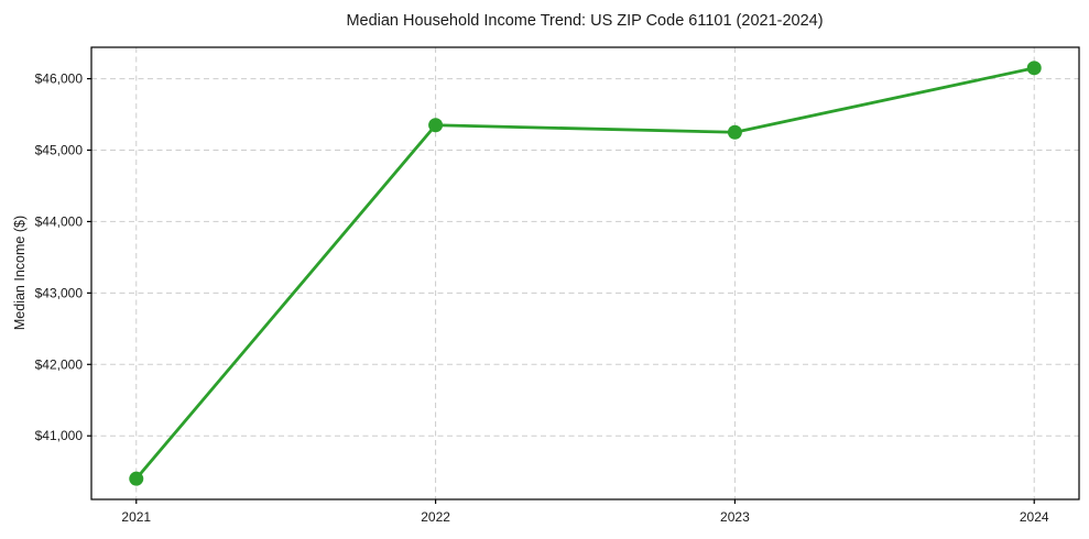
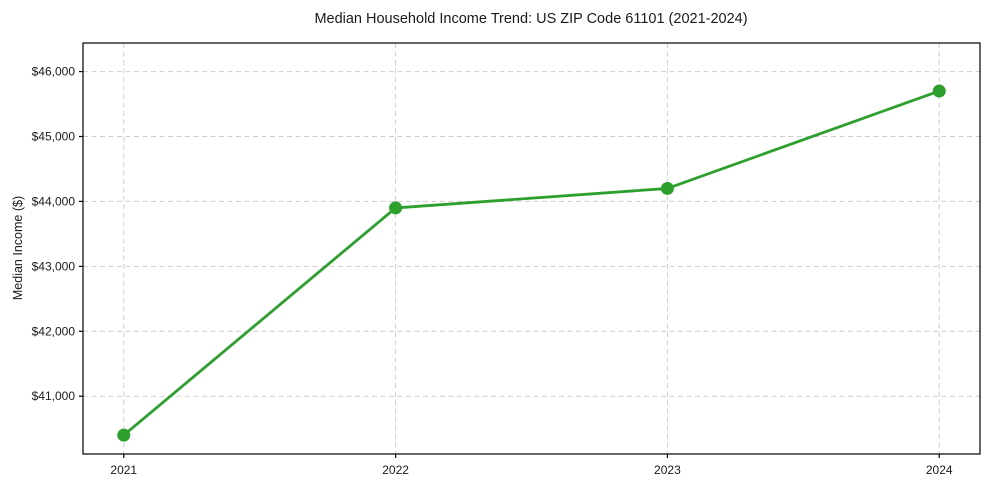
2022: $45400 -> $43900
2023: $45200 -> $44200
2024: $46200 -> $45700
